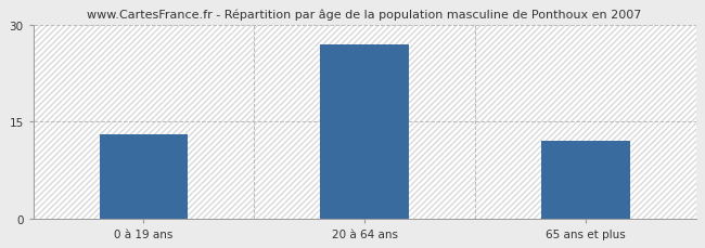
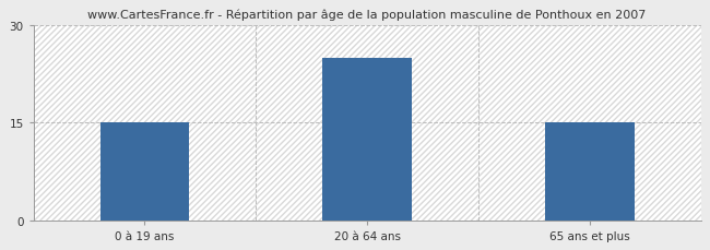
0 à 19 ans: 13 -> 15
20 à 64 ans: 27 -> 25
65 ans et plus: 12 -> 15
